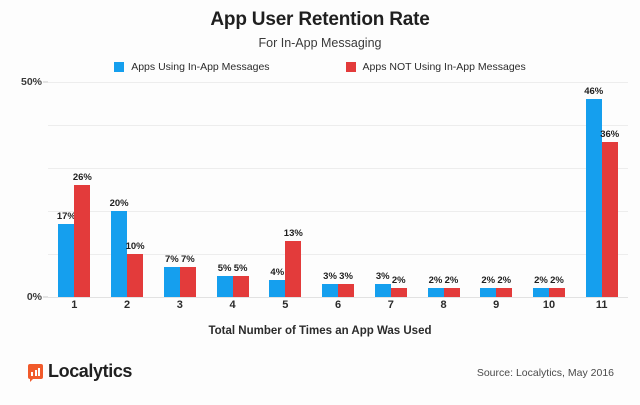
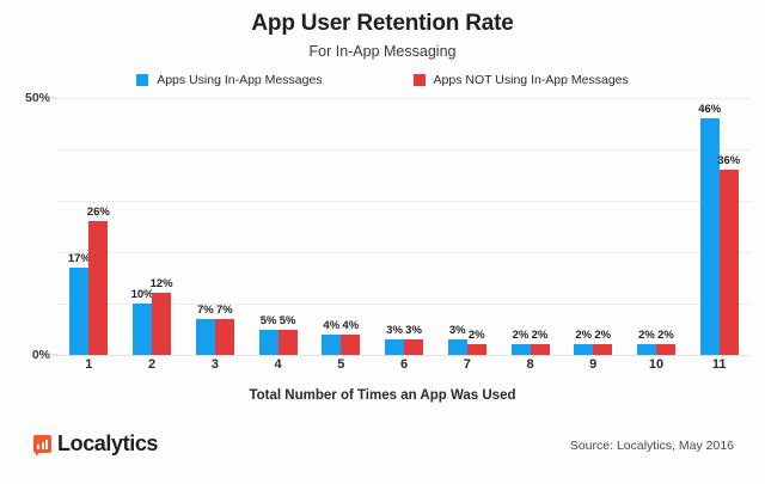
Apps Using In-App Messages/2: 20% -> 10%
Apps NOT Using In-App Messages/2: 10% -> 12%
Apps NOT Using In-App Messages/5: 13% -> 4%
